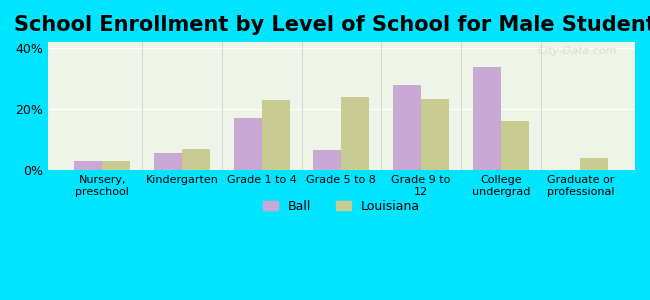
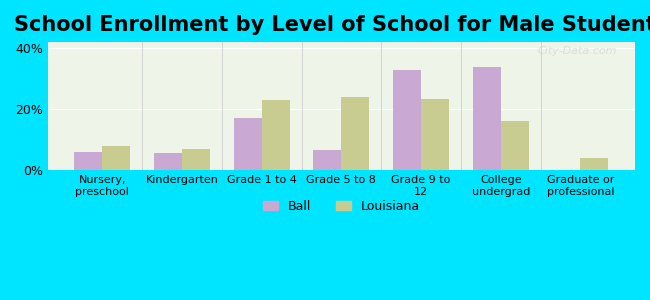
Ball/Nursery, preschool: 3.0% -> 6.0%
Louisiana/Nursery, preschool: 3.0% -> 8.0%
Ball/Grade 9 to 12: 28.0% -> 33.0%
